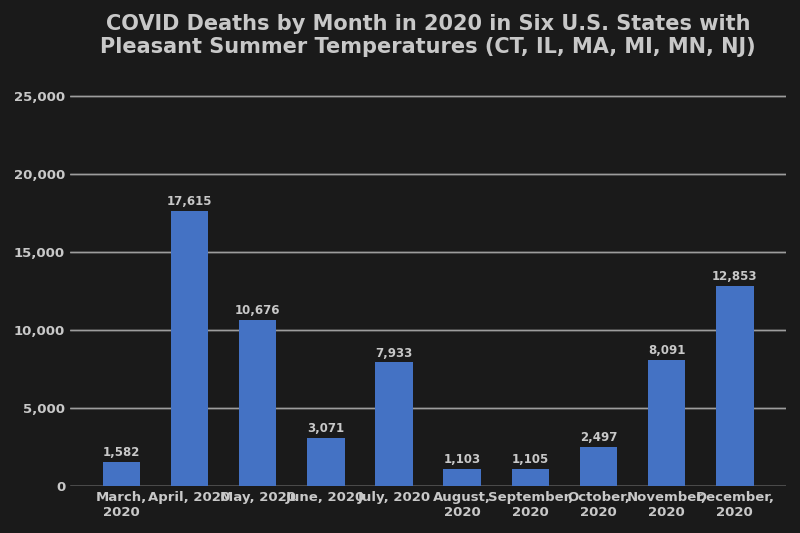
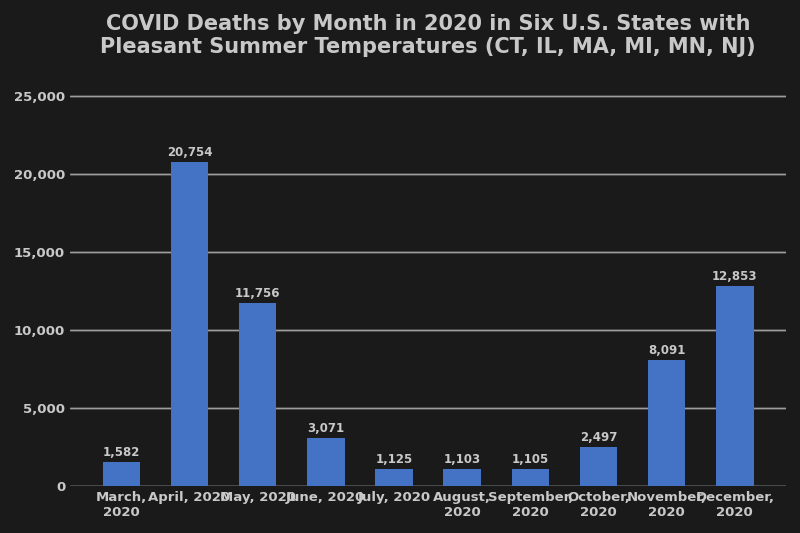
April, 2020: 17,615 -> 20,754
May, 2020: 10,676 -> 11,756
July, 2020: 7,933 -> 1,125
